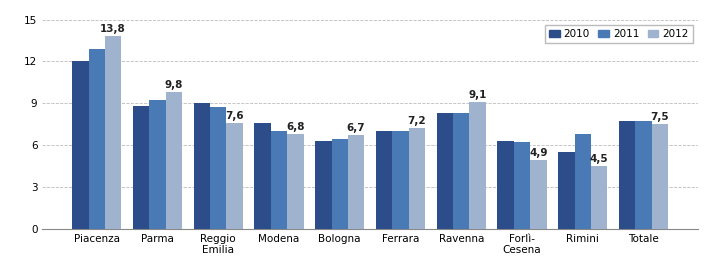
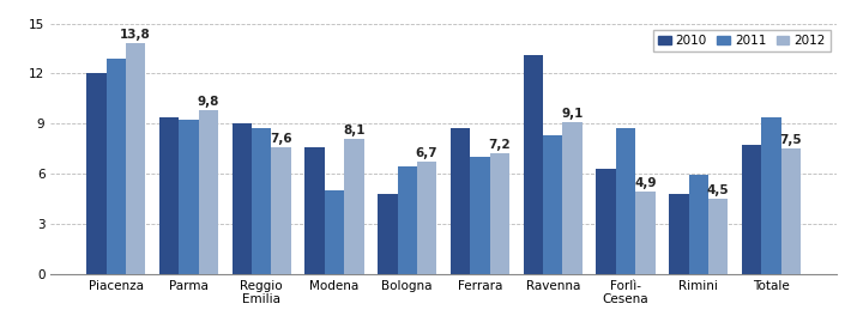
2010/Parma: 8.8 -> 9.4
2011/Modena: 7.0 -> 5.0
2012/Modena: 6,8 -> 8,1
2010/Bologna: 6.3 -> 4.8
2010/Ferrara: 7.0 -> 8.7
2010/Ravenna: 8.3 -> 13.1
2011/Forlì- Cesena: 6.2 -> 8.7
2010/Rimini: 5.5 -> 4.8
2011/Rimini: 6.8 -> 5.9
2011/Totale: 7.7 -> 9.4
